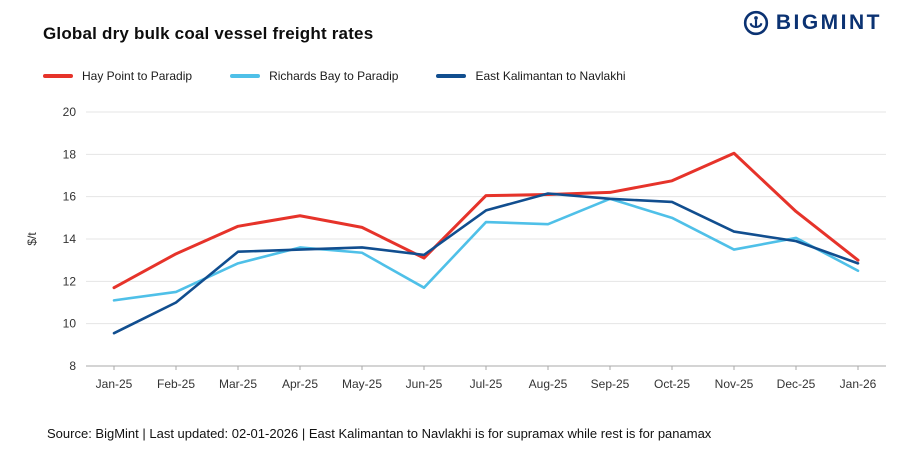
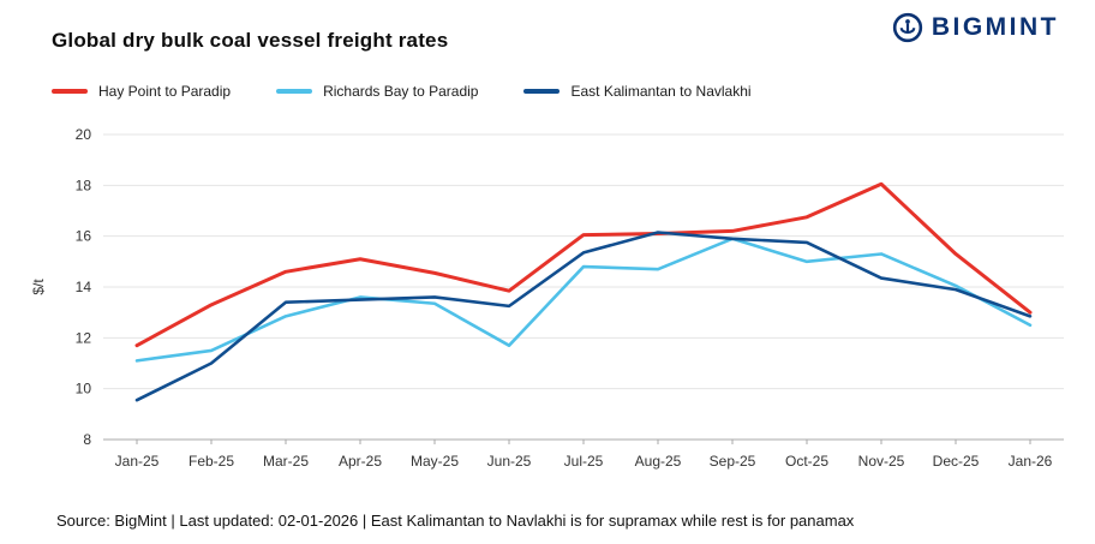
Hay Point to Paradip/Jun-25: 13.1 -> 13.8
Richards Bay to Paradip/Nov-25: 13.5 -> 15.3
